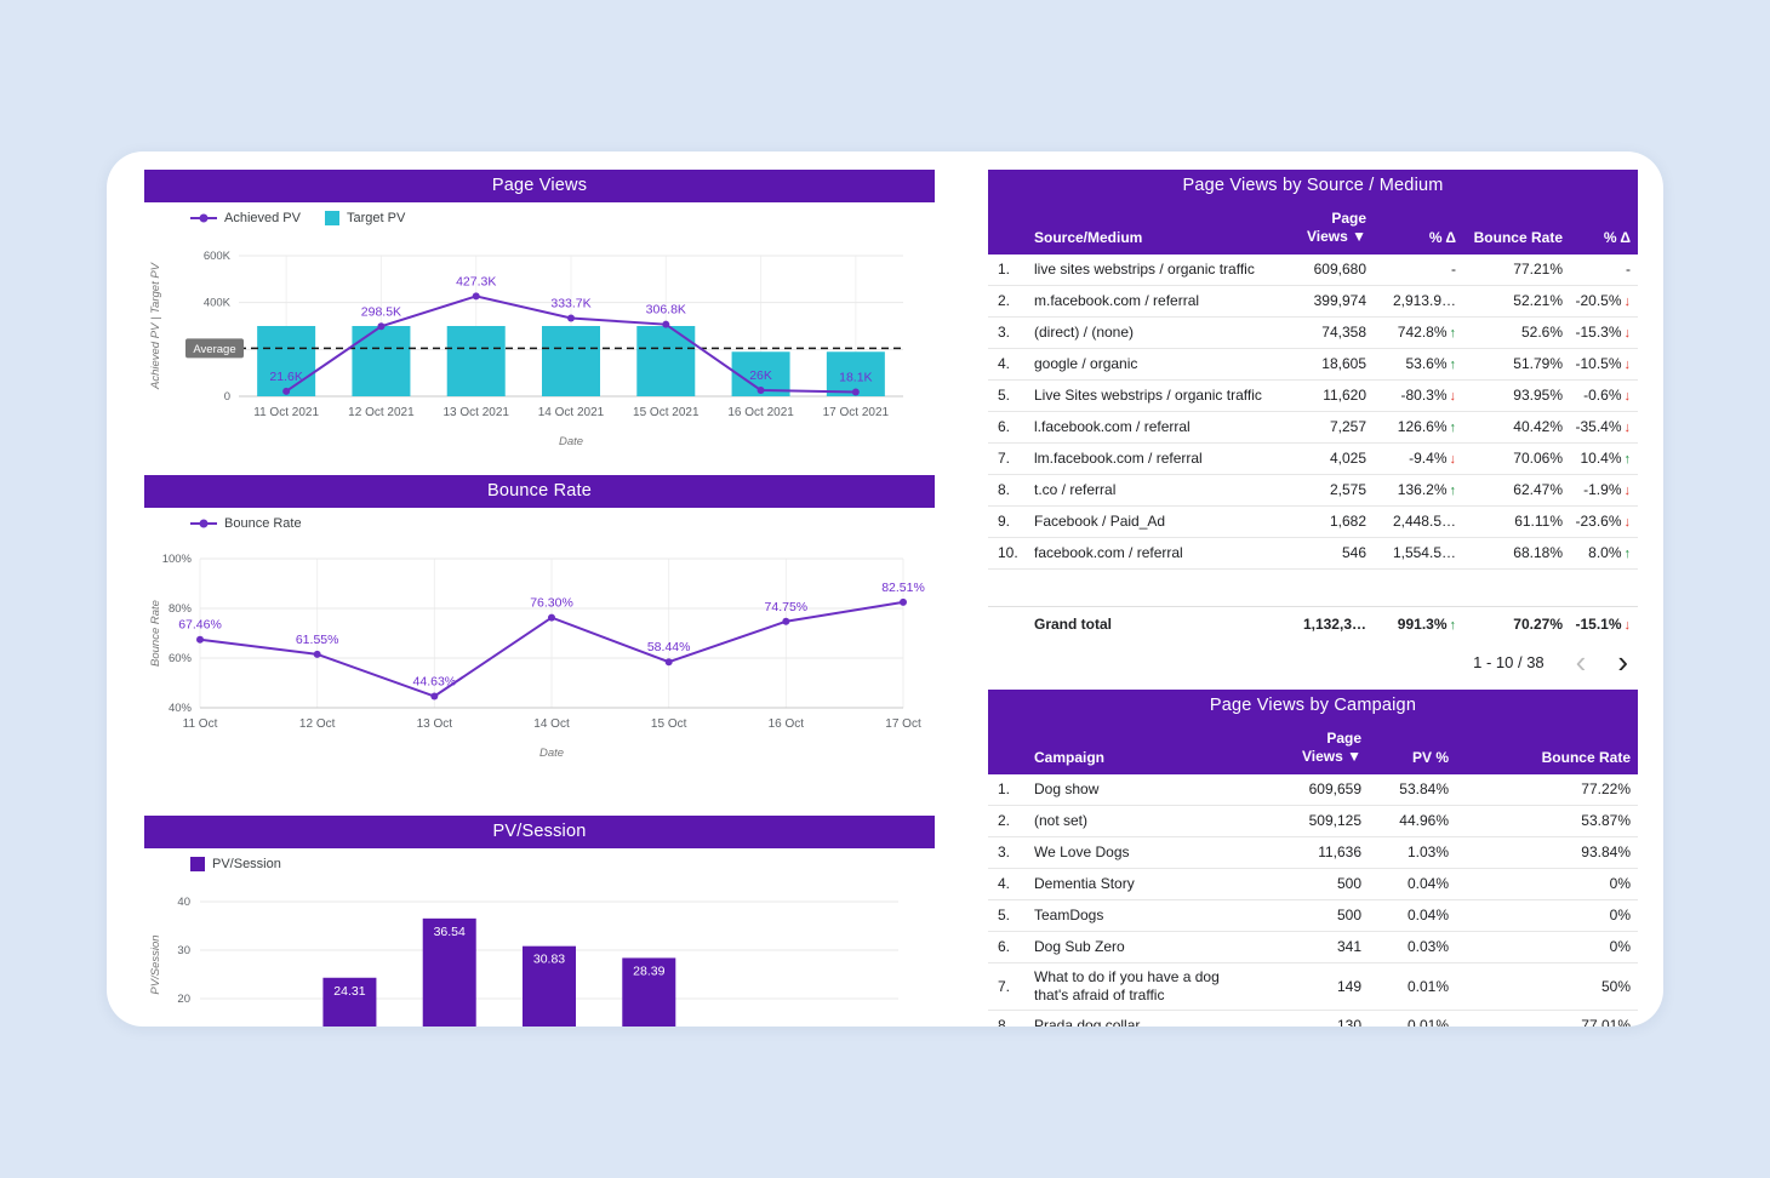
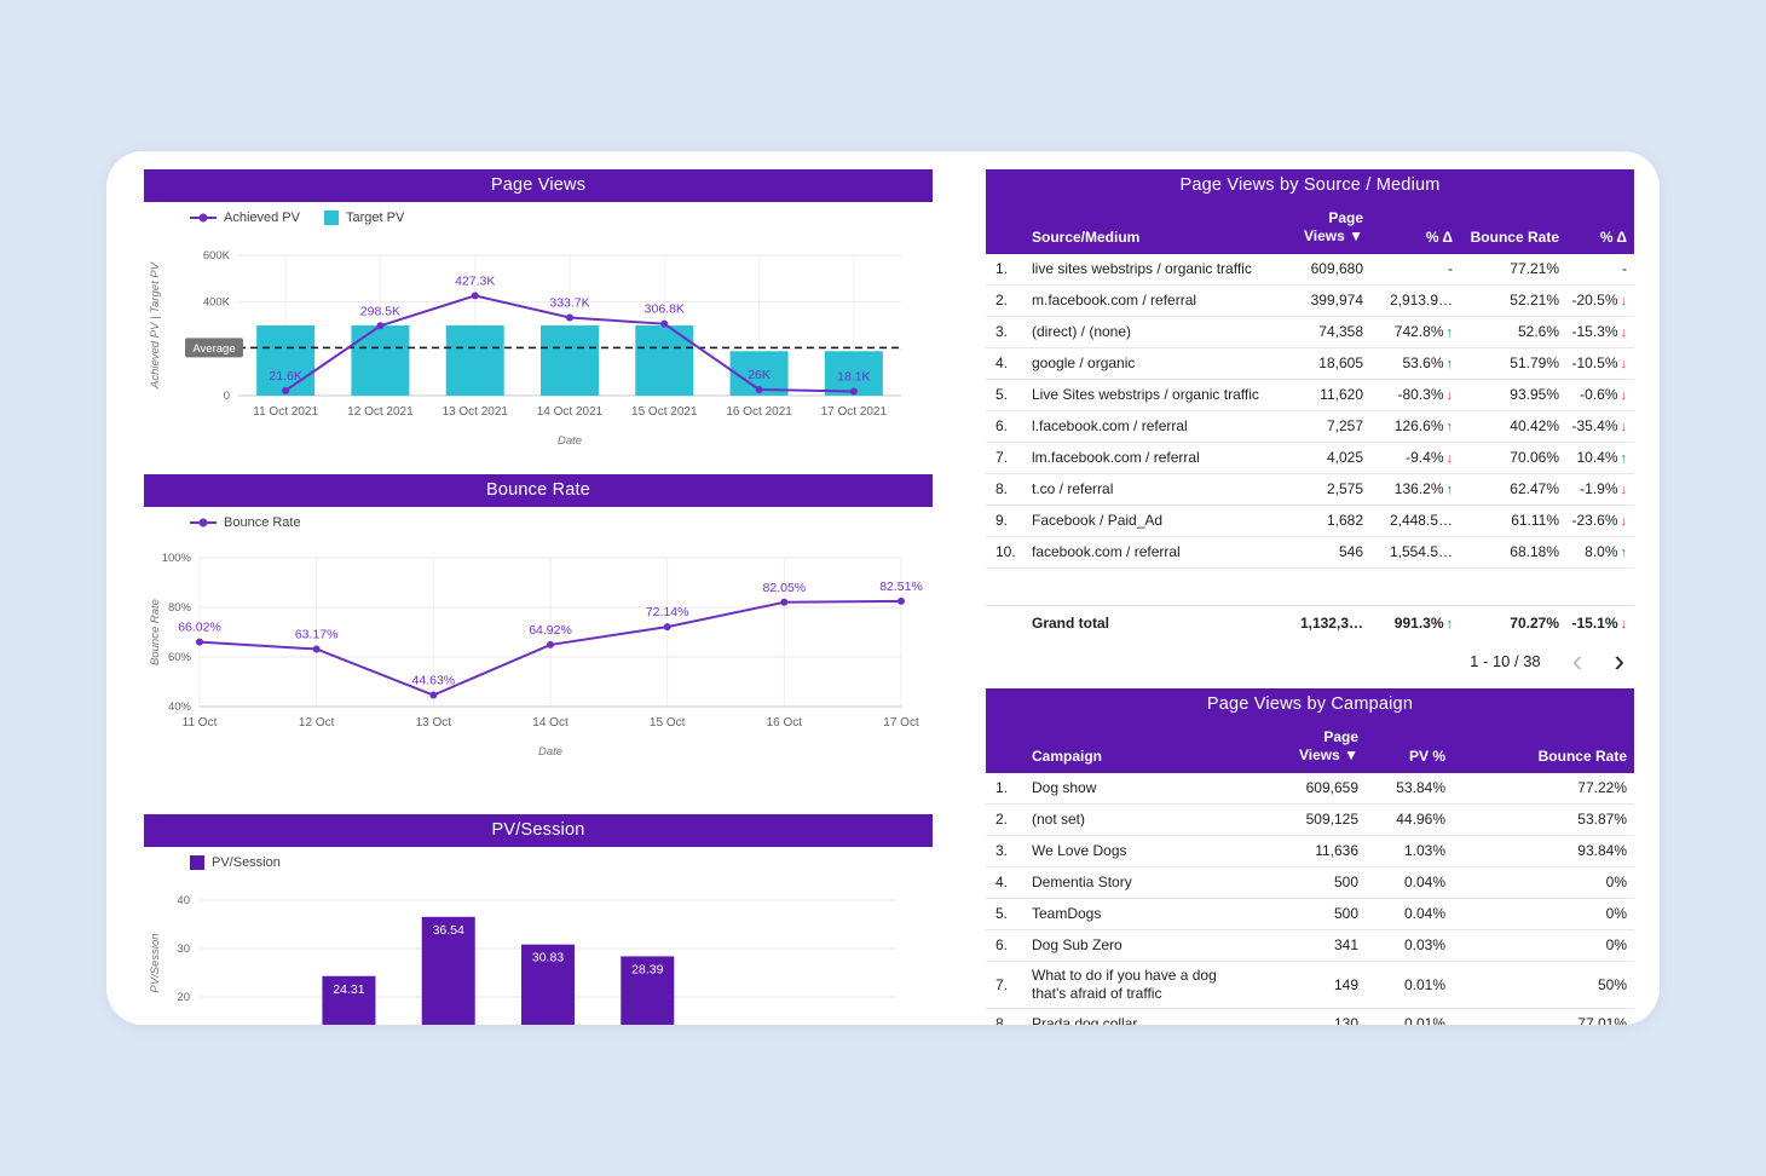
Bounce Rate/11 Oct: 67.46% -> 66.02%
Bounce Rate/12 Oct: 61.55% -> 63.17%
Bounce Rate/14 Oct: 76.30% -> 64.92%
Bounce Rate/15 Oct: 58.44% -> 72.14%
Bounce Rate/16 Oct: 74.75% -> 82.05%
